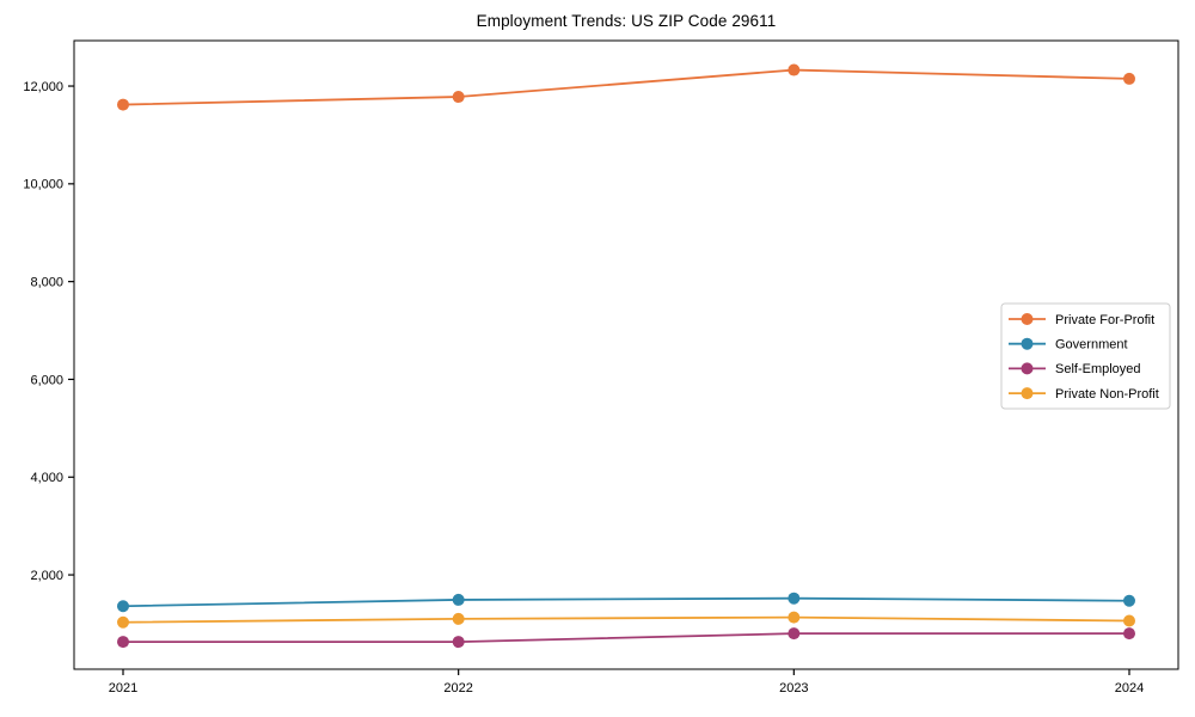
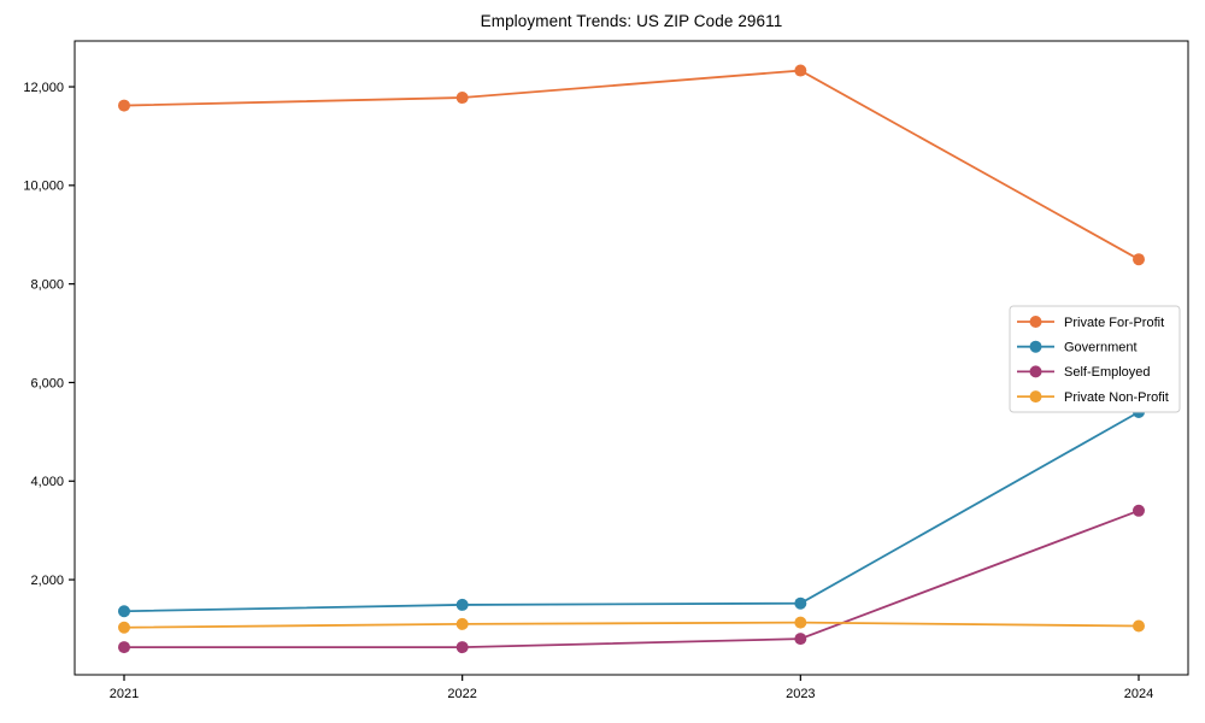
Private For-Profit/2024: 12200 -> 8500
Government/2024: 1500 -> 5400
Self-Employed/2024: 800 -> 3400
